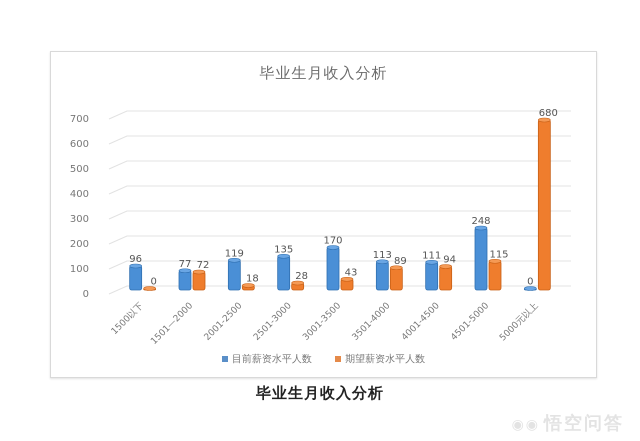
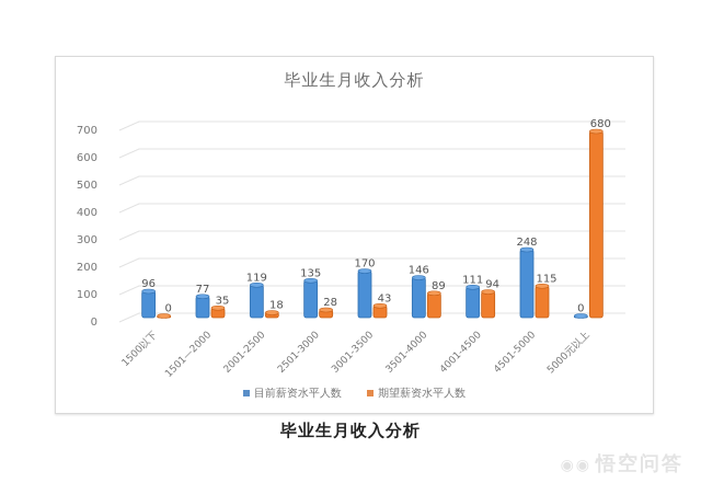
期望薪资水平人数/1501—2000: 72 -> 35
目前薪资水平人数/3501-4000: 113 -> 146
